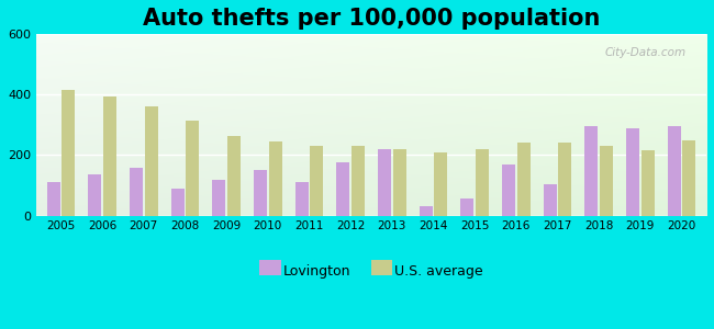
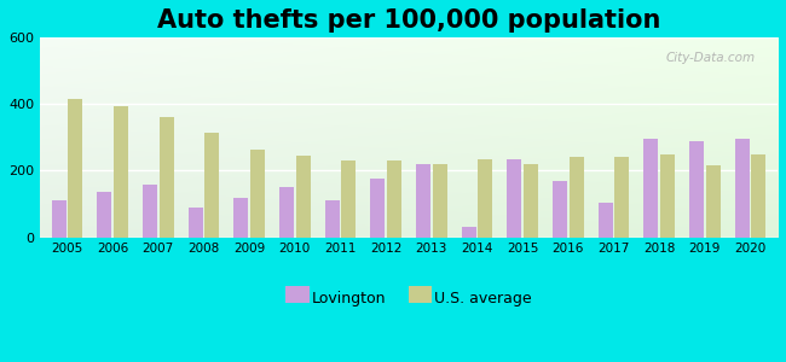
U.S. average/2014: 210 -> 235
Lovington/2015: 55 -> 235
U.S. average/2018: 230 -> 250
